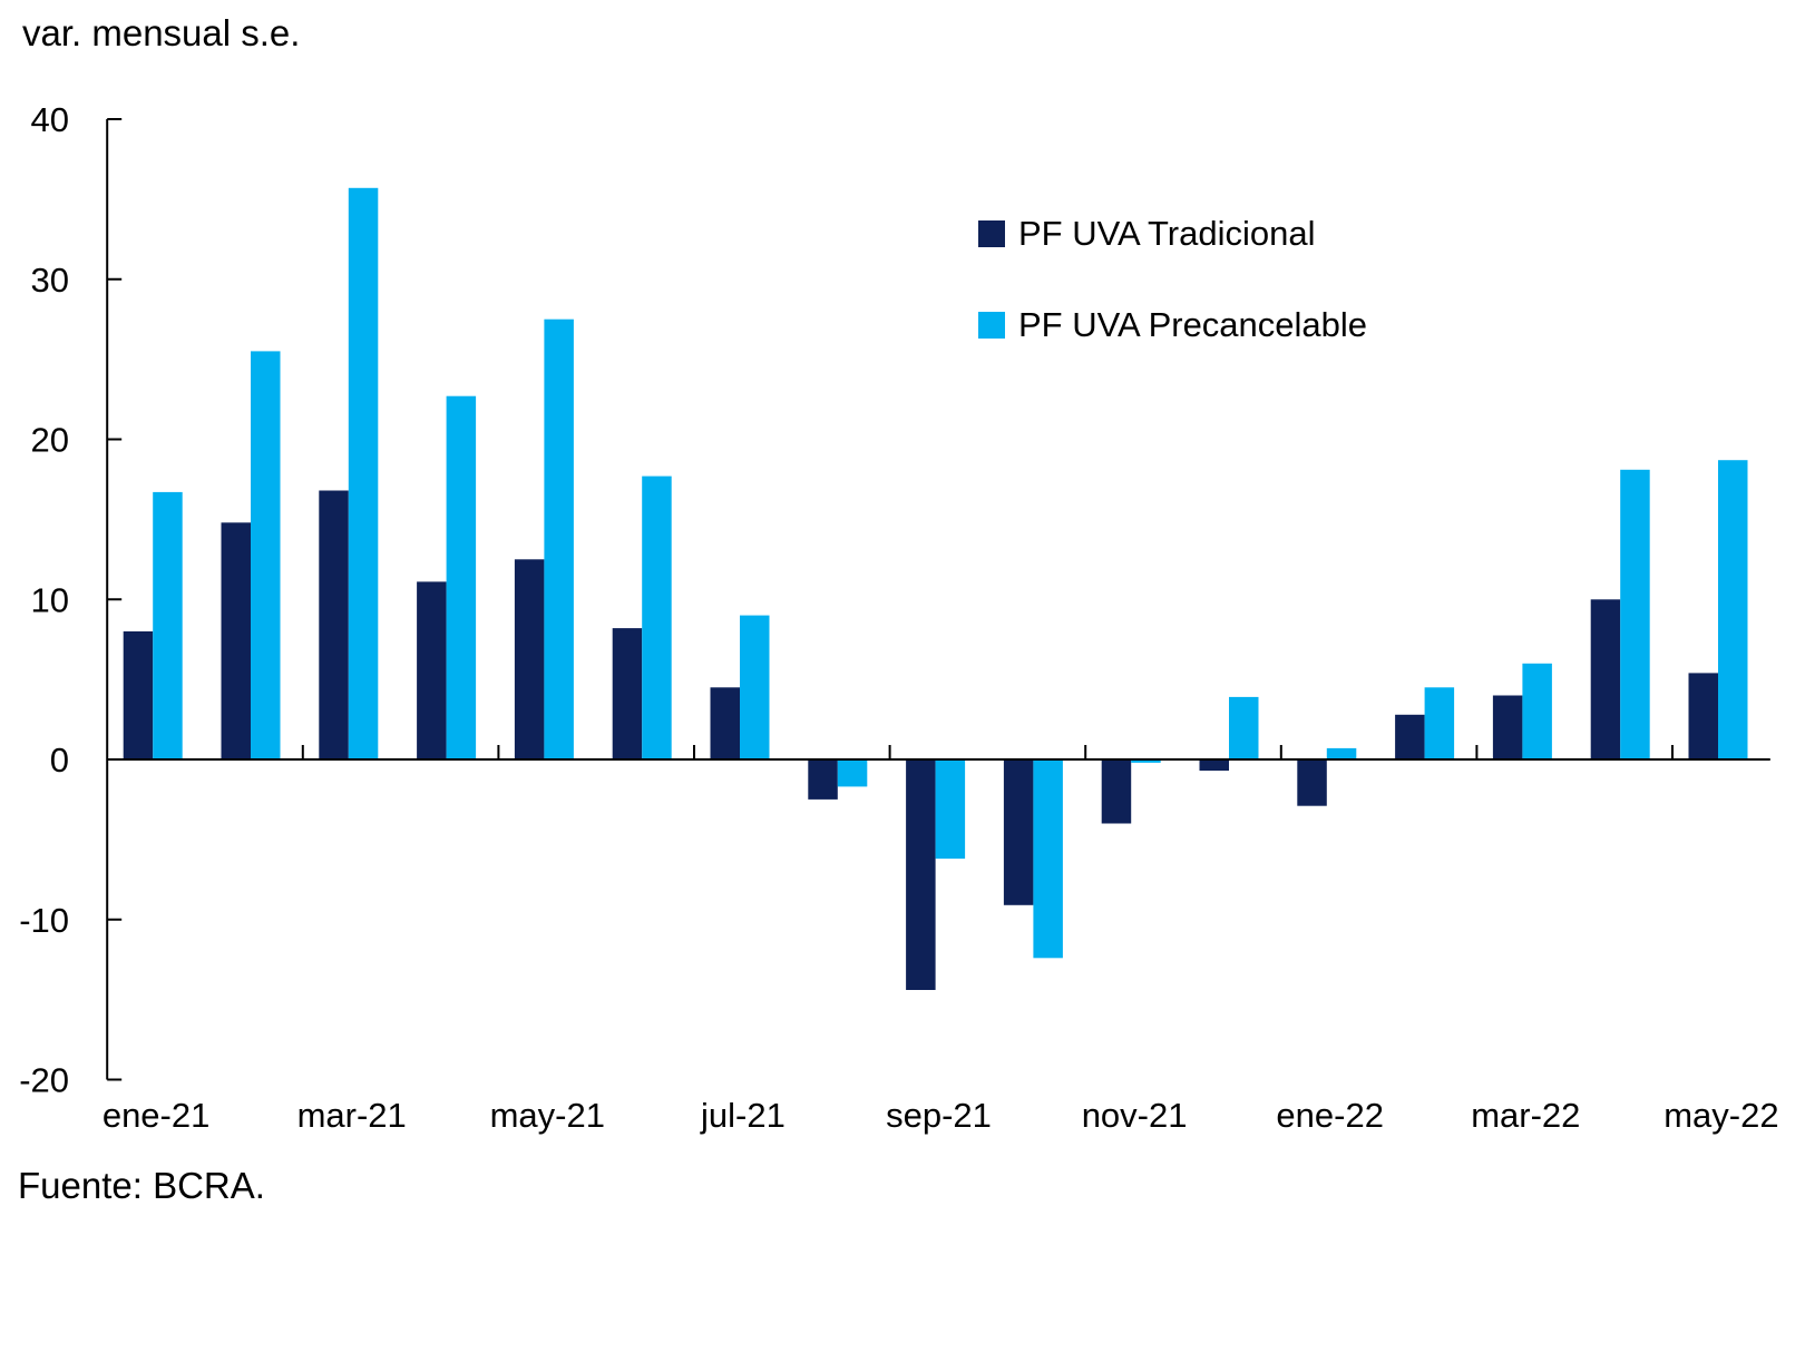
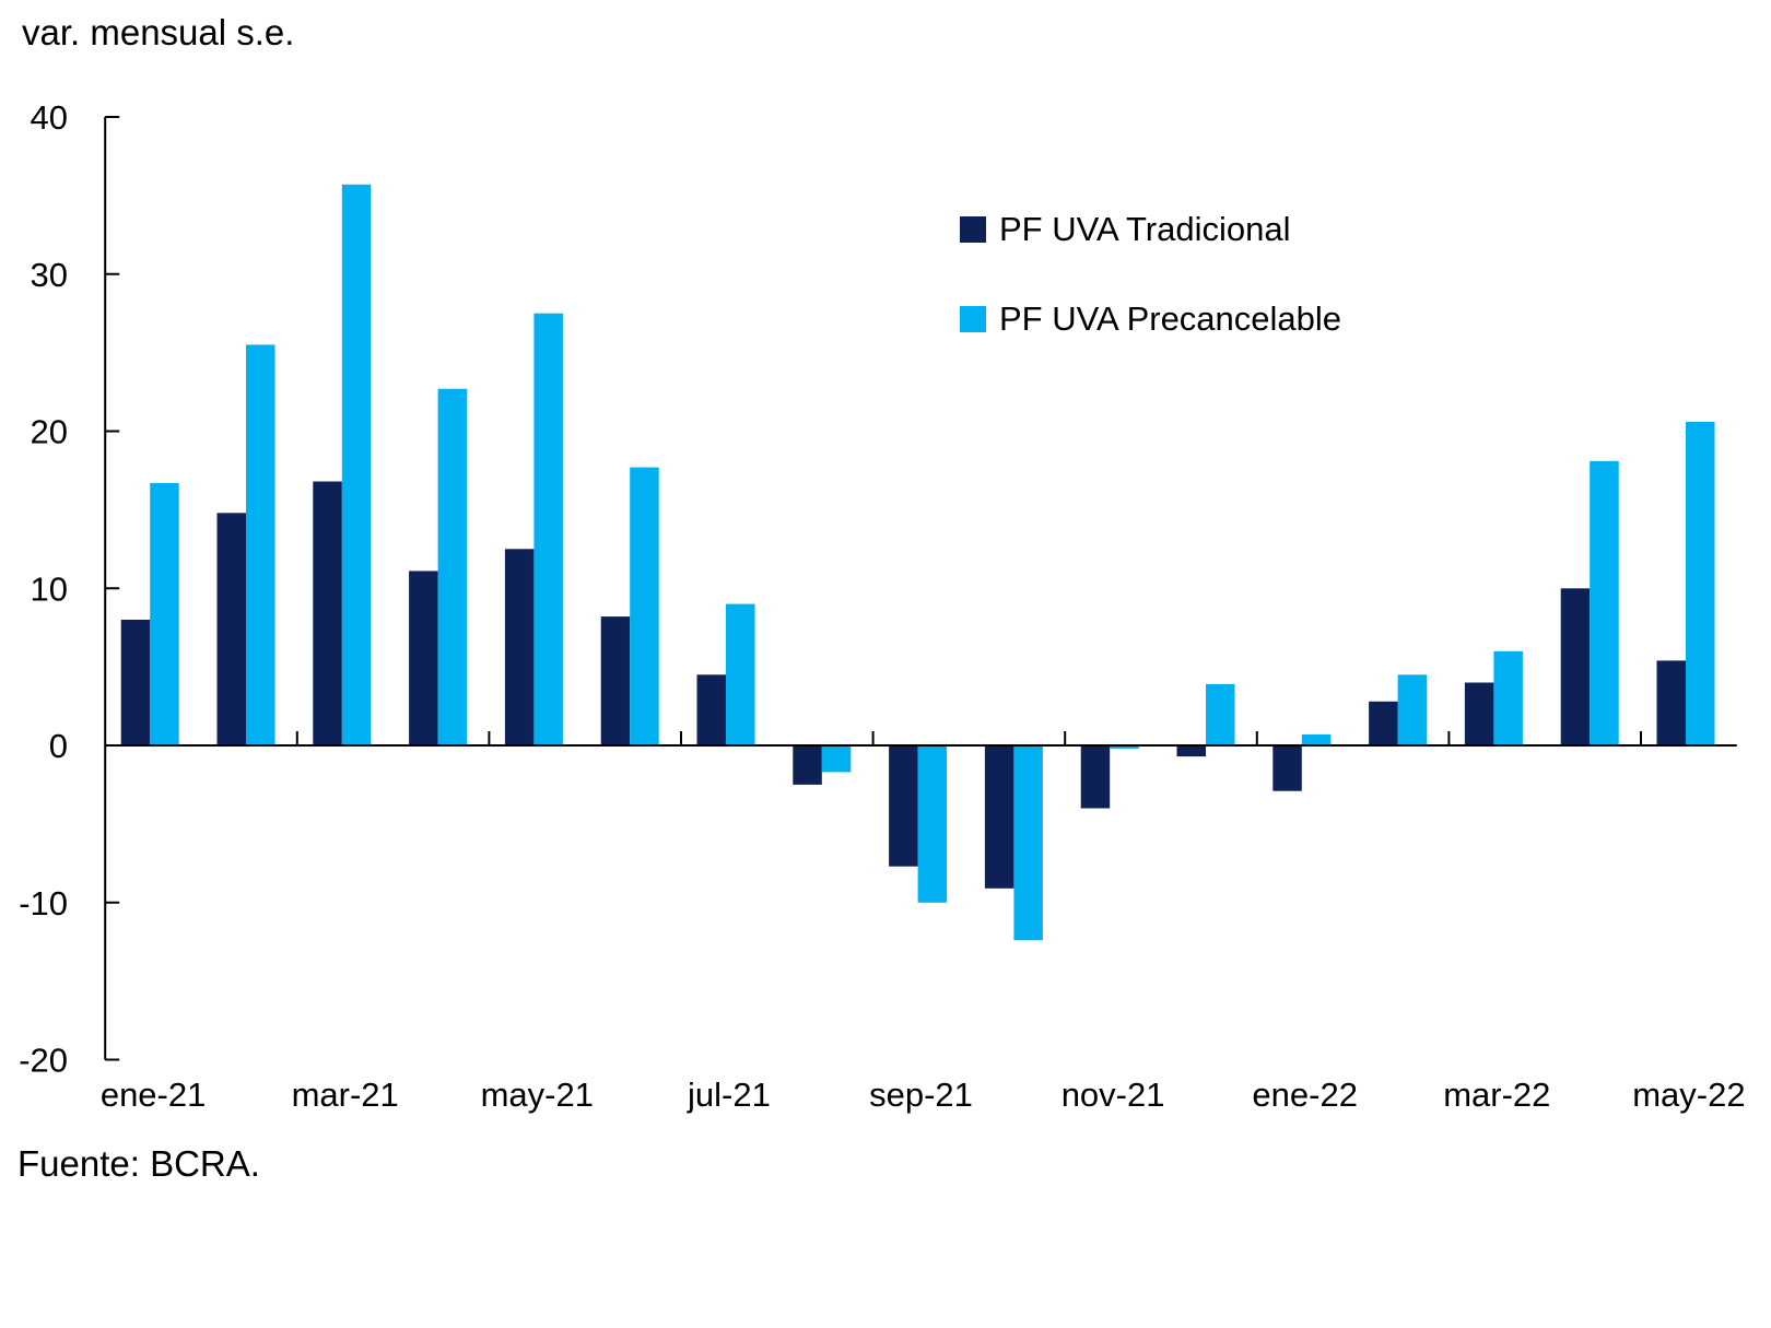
PF UVA Tradicional/sep-21: -14.4 -> -7.7
PF UVA Precancelable/sep-21: -6.2 -> -10.0
PF UVA Precancelable/may-22: 18.7 -> 20.6
